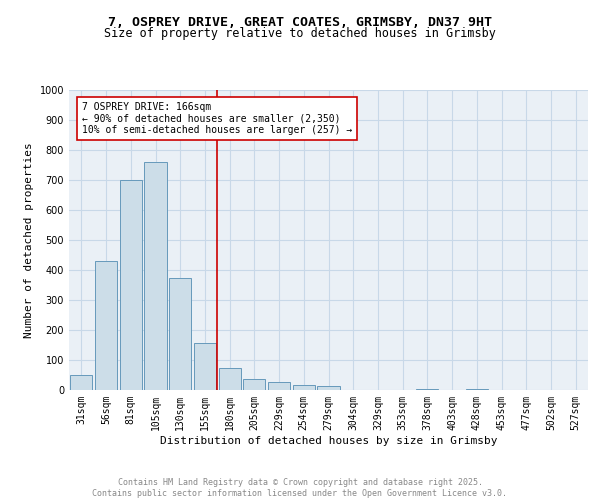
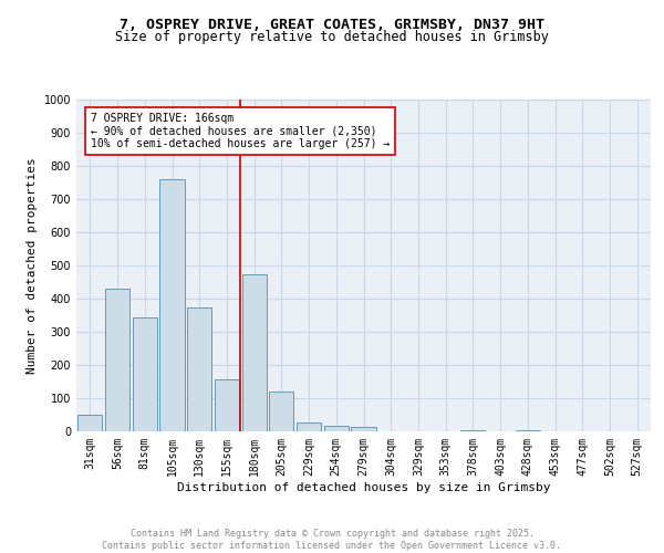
81sqm: 700 -> 345
180sqm: 75 -> 475
205sqm: 37 -> 120
